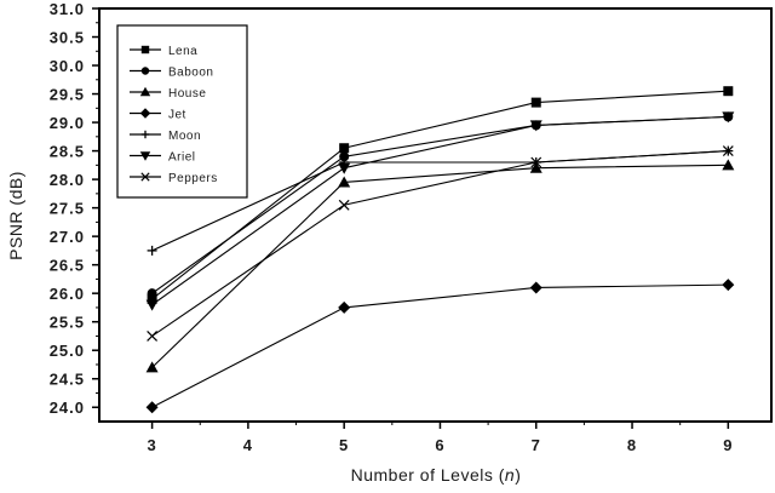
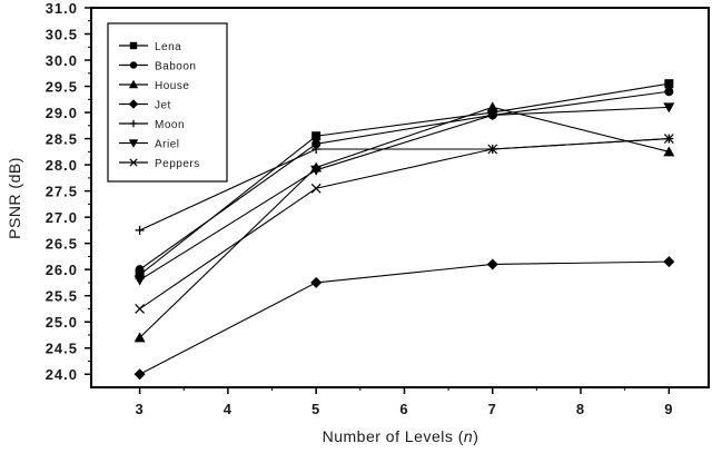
Ariel/5: 28.2 -> 27.9
Lena/7: 29.4 -> 29.0
House/7: 28.2 -> 29.1
Baboon/9: 29.1 -> 29.4
